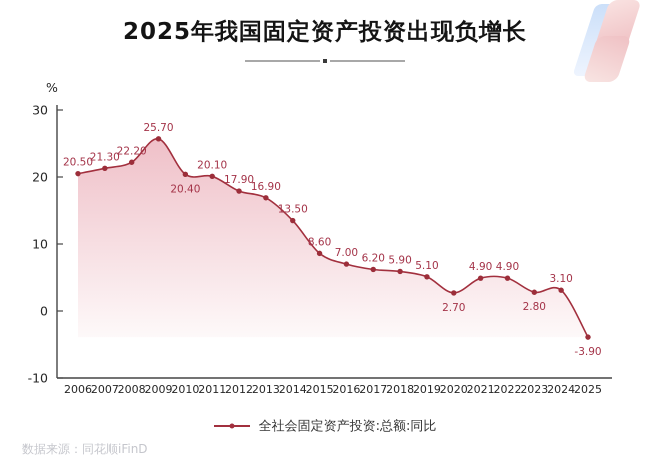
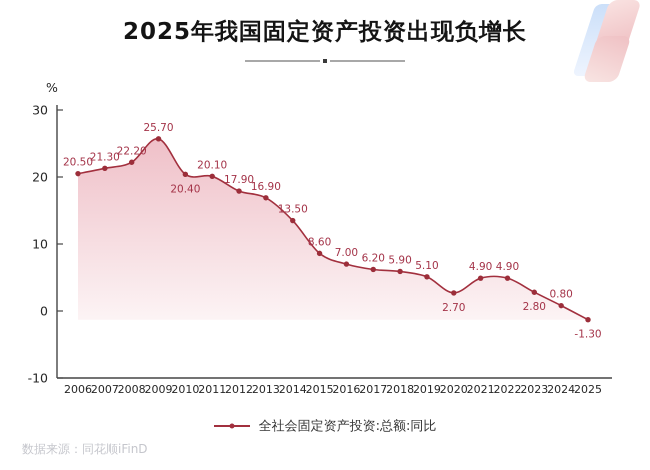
2024: 3.10 -> 0.80
2025: -3.90 -> -1.30
